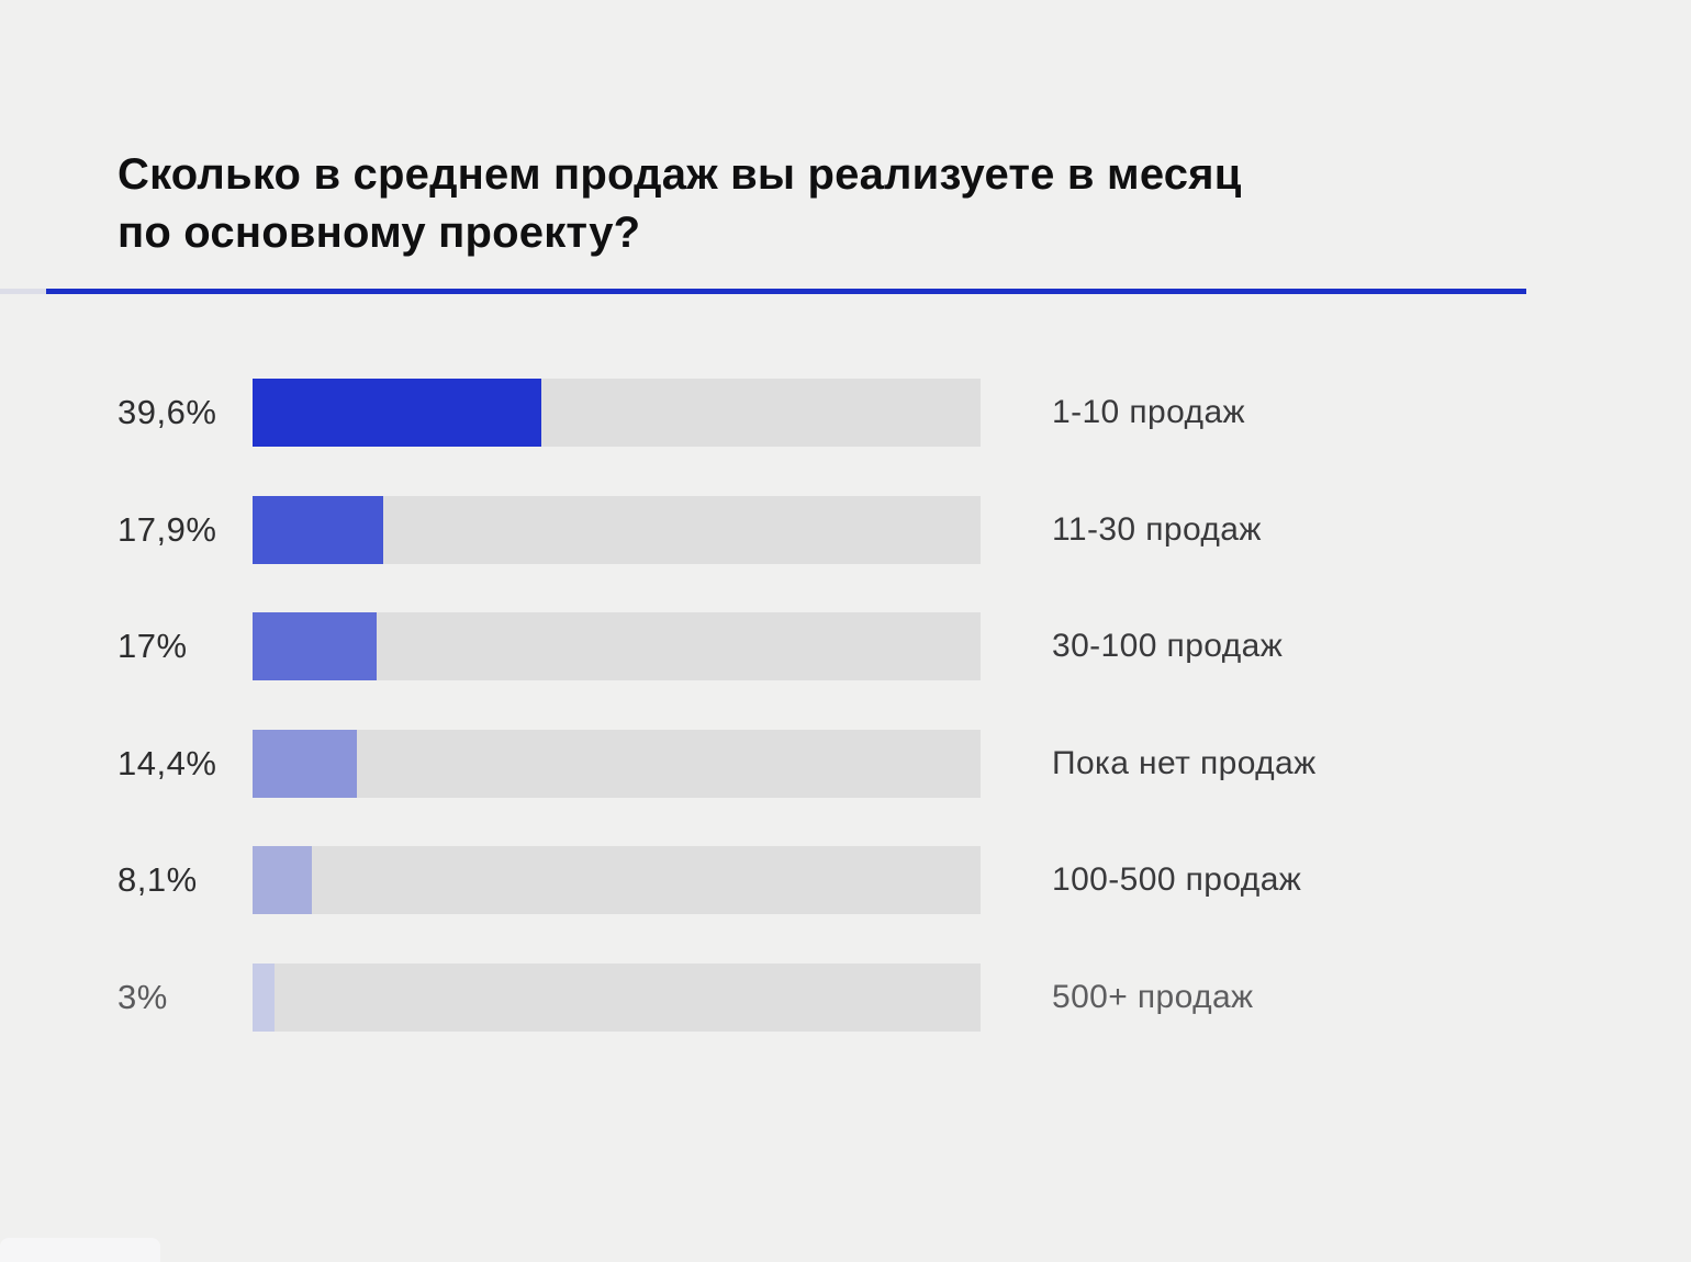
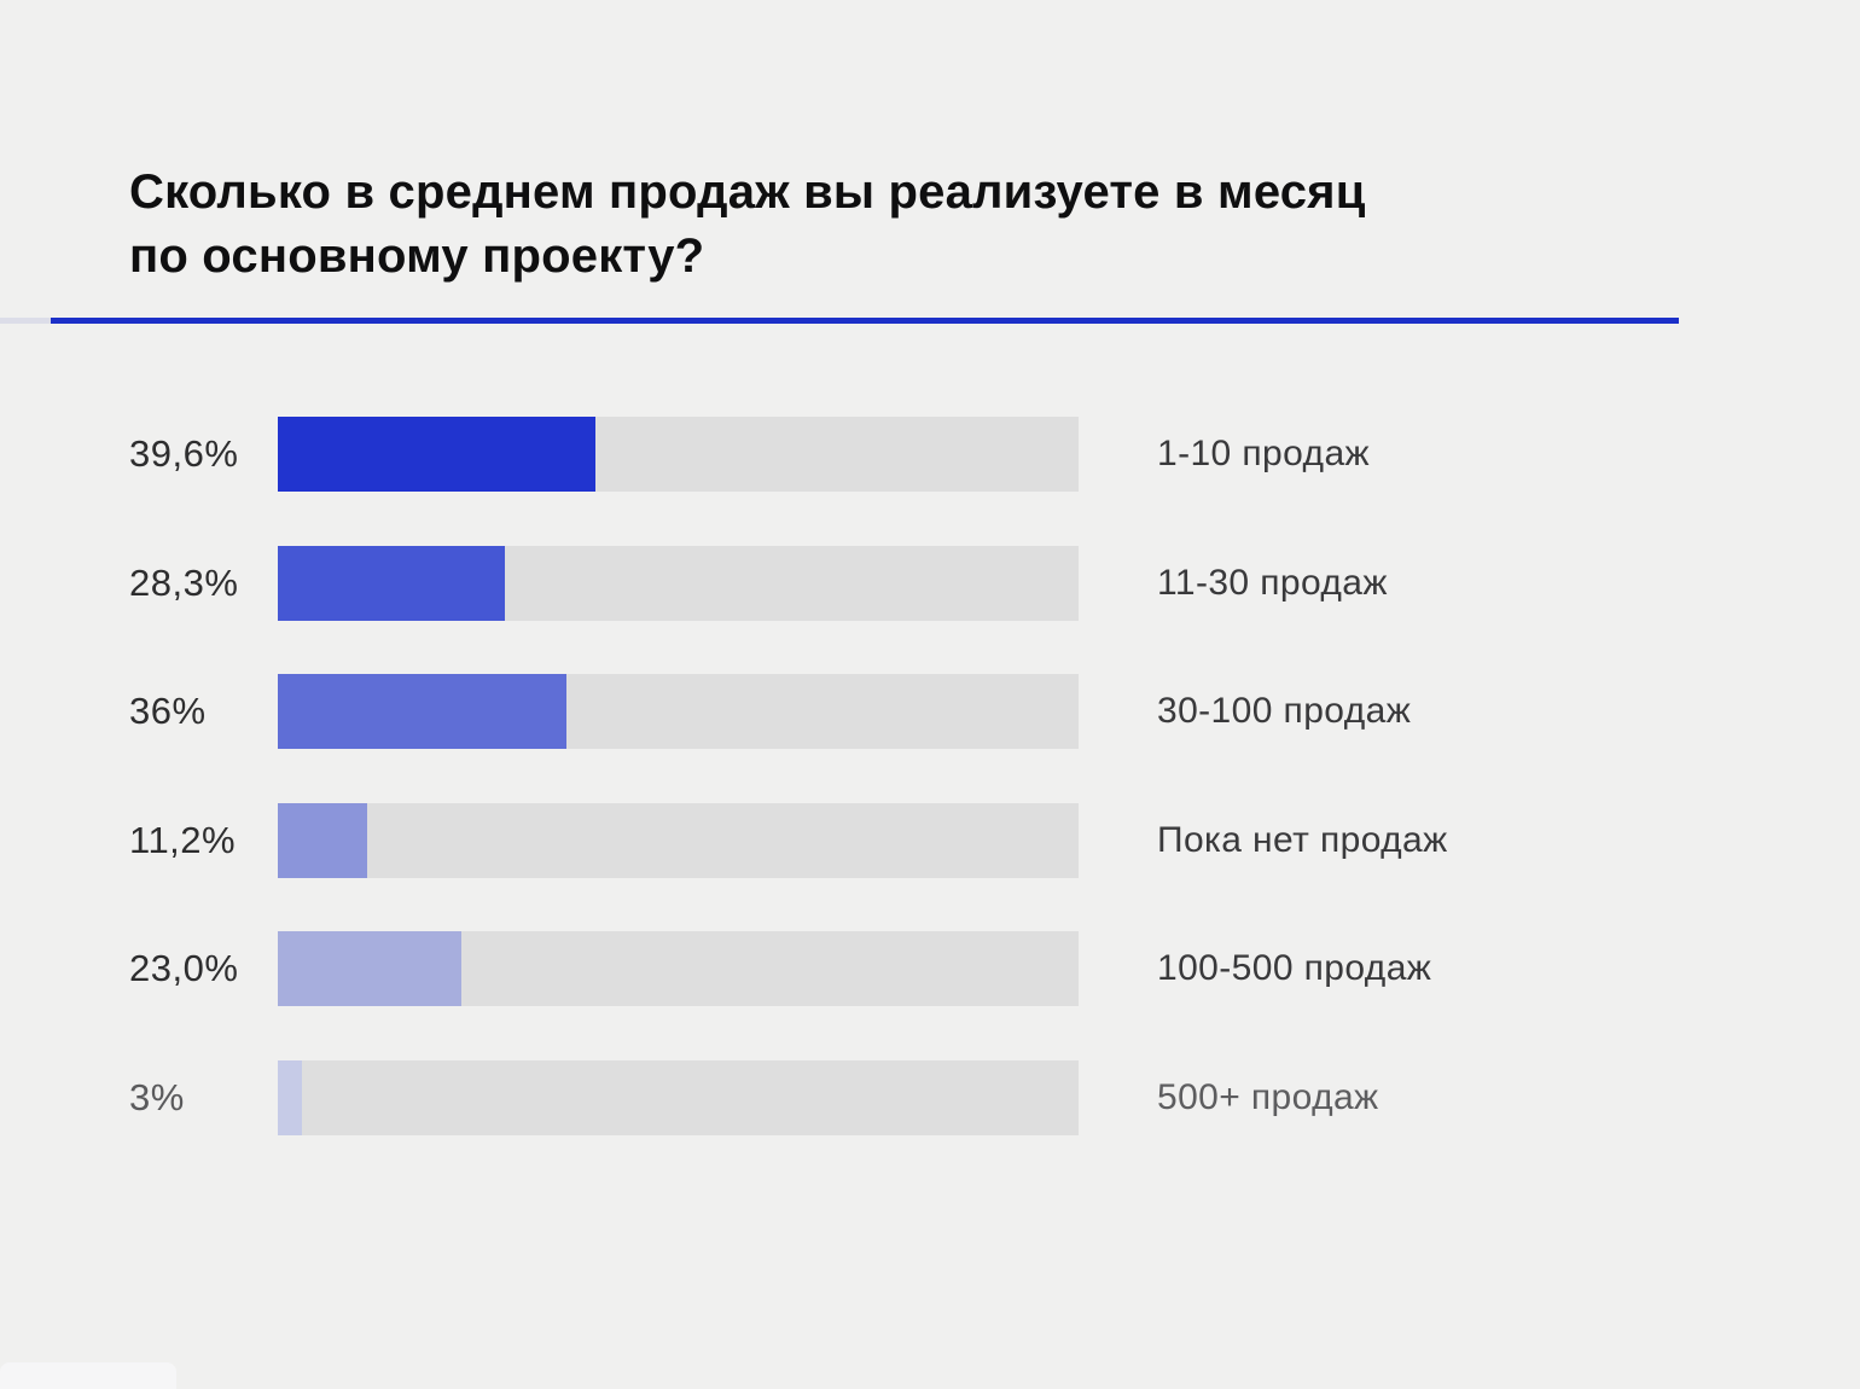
11-30 продаж: 17,9% -> 28,3%
30-100 продаж: 17% -> 36%
Пока нет продаж: 14,4% -> 11,2%
100-500 продаж: 8,1% -> 23,0%
